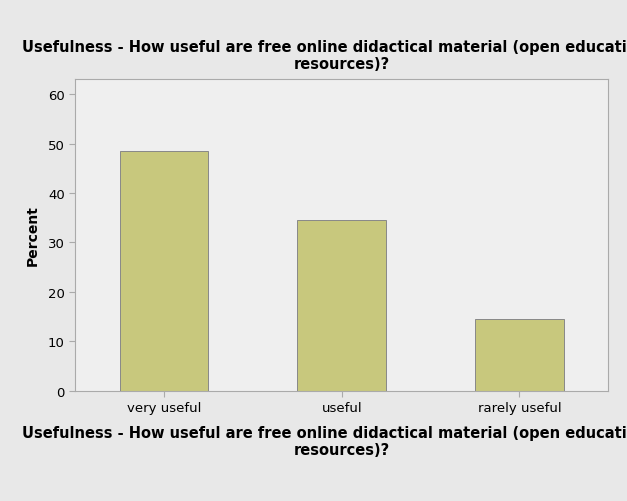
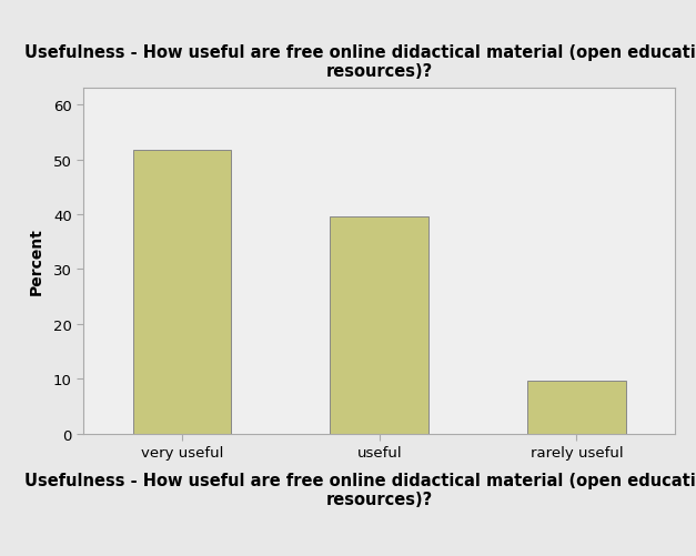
very useful: 48.5 -> 51.8
useful: 34.5 -> 39.6
rarely useful: 14.5 -> 9.6
